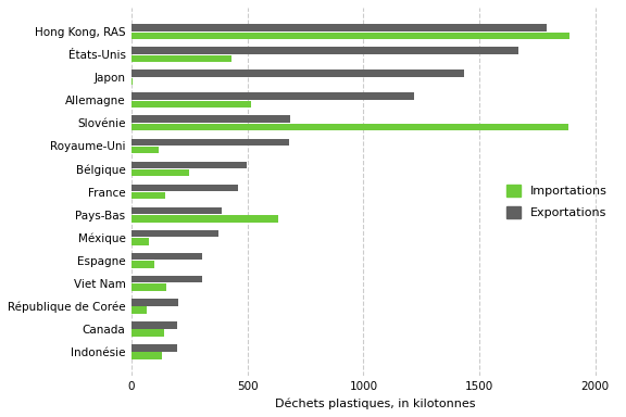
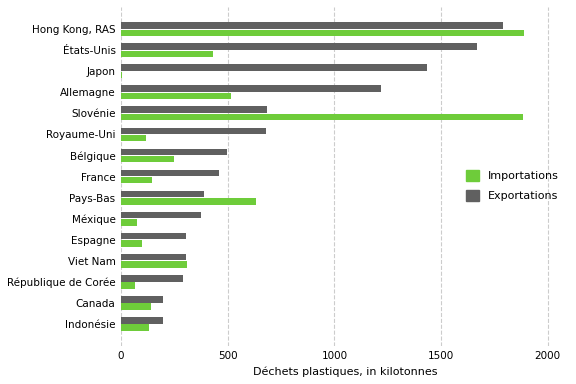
Importations/Viet Nam: 150 -> 310
Exportations/République de Corée: 200 -> 290
